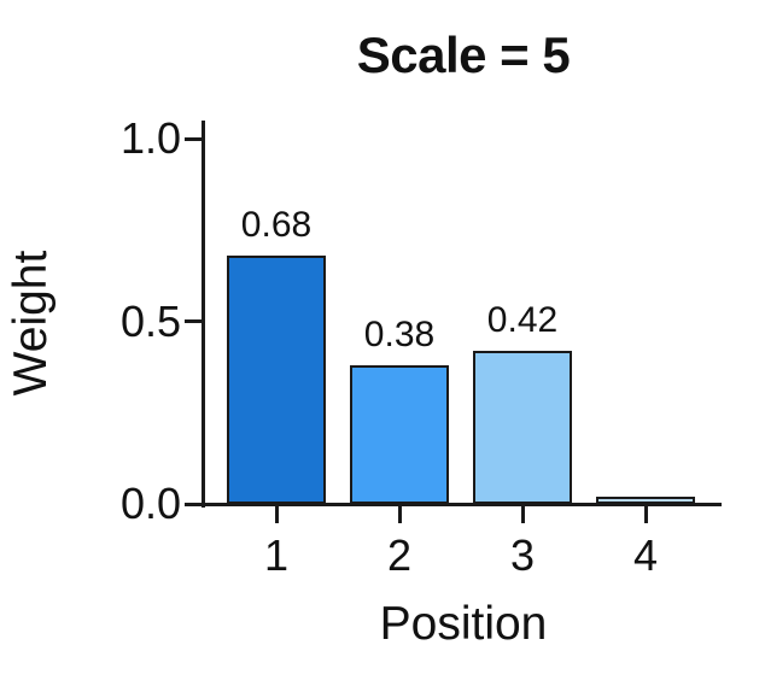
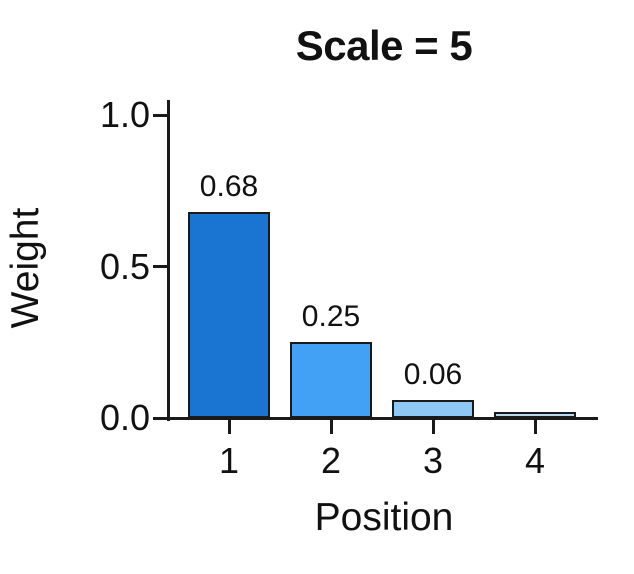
2: 0.38 -> 0.25
3: 0.42 -> 0.06
